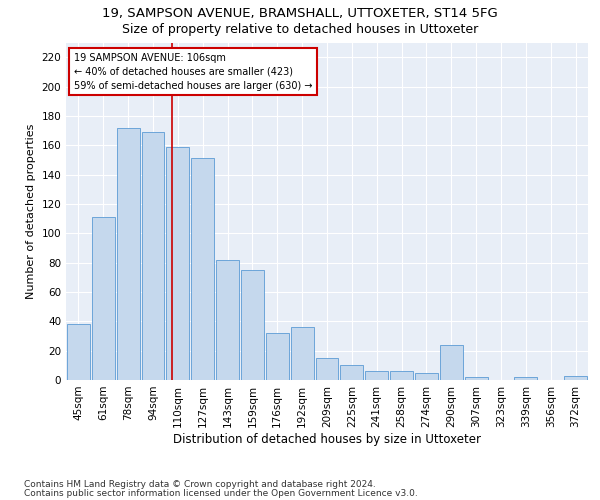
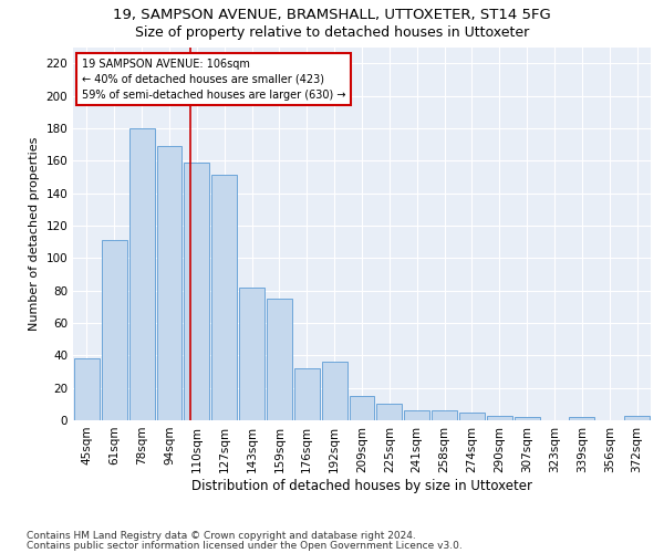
78sqm: 172 -> 180
290sqm: 24 -> 3
